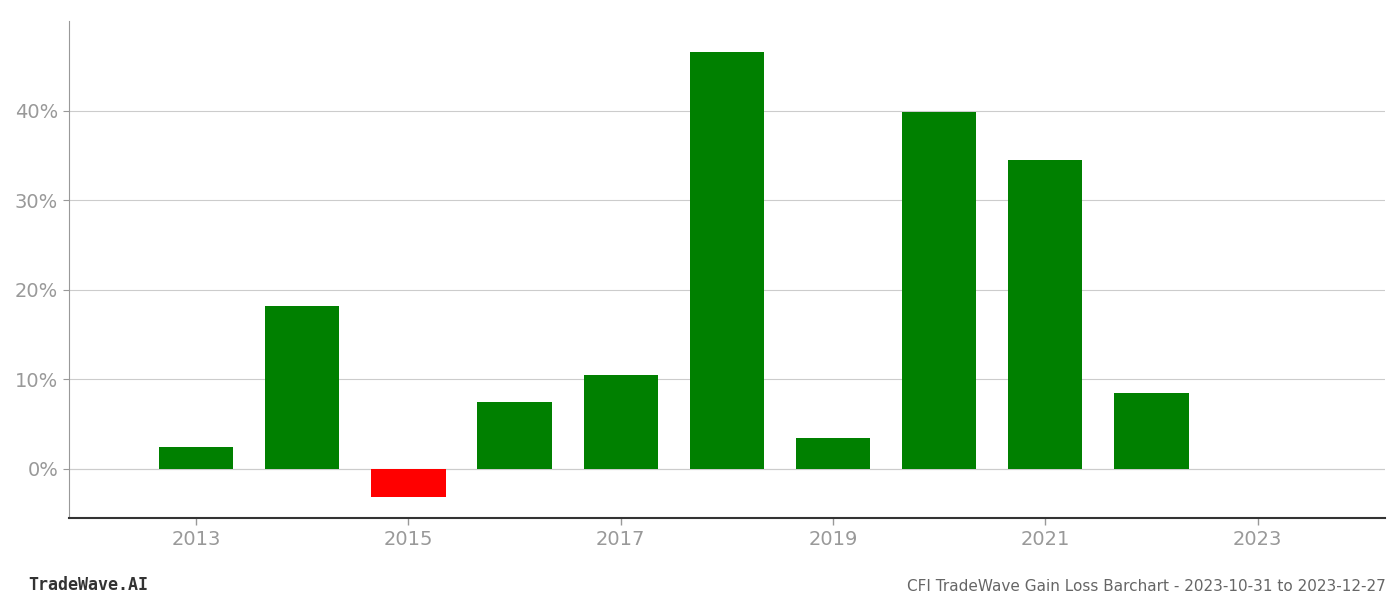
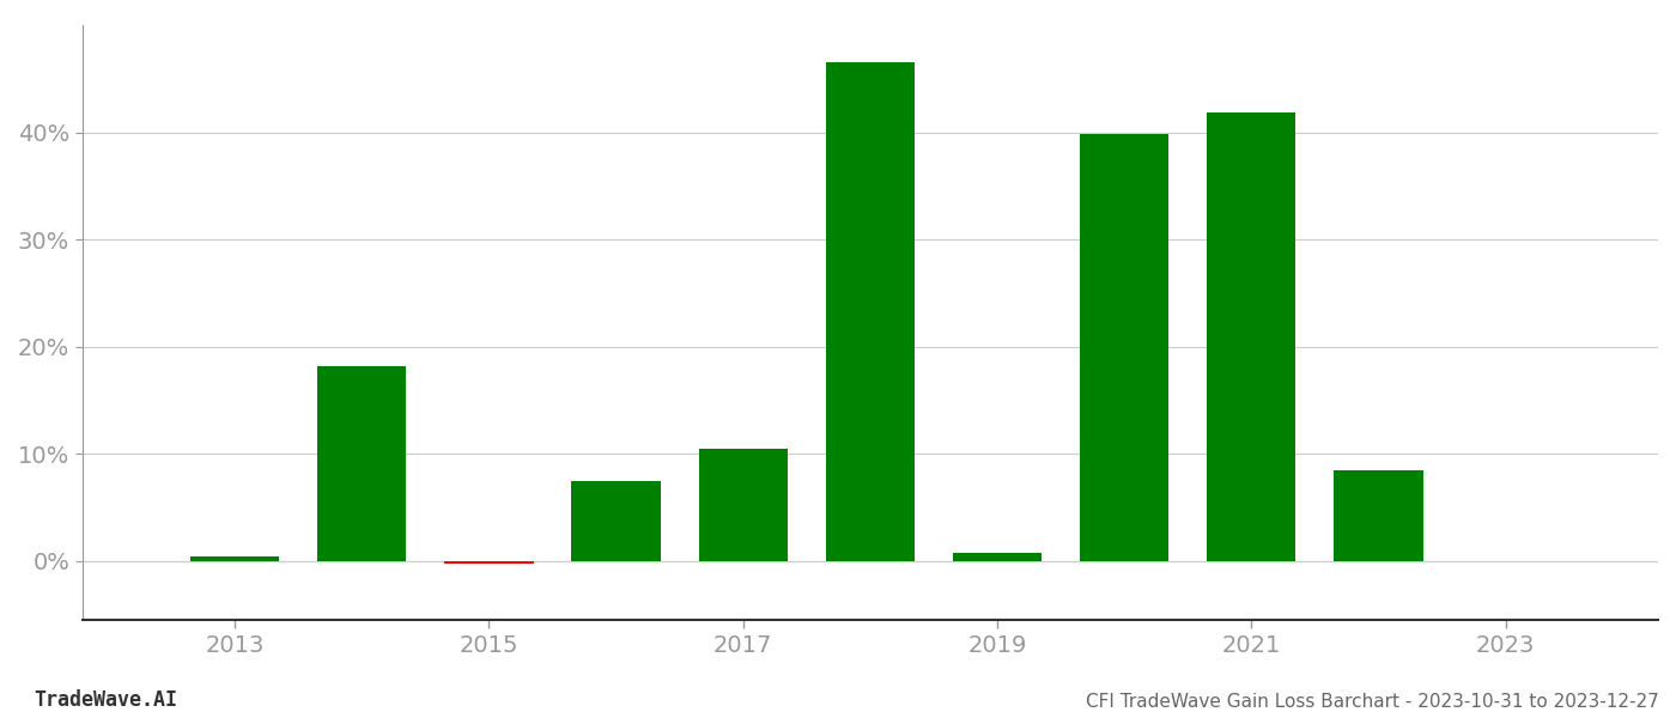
2013: 2.5% -> 0.4%
2015: -3.1% -> -0.2%
2019: 3.5% -> 0.8%
2021: 34.5% -> 41.8%
